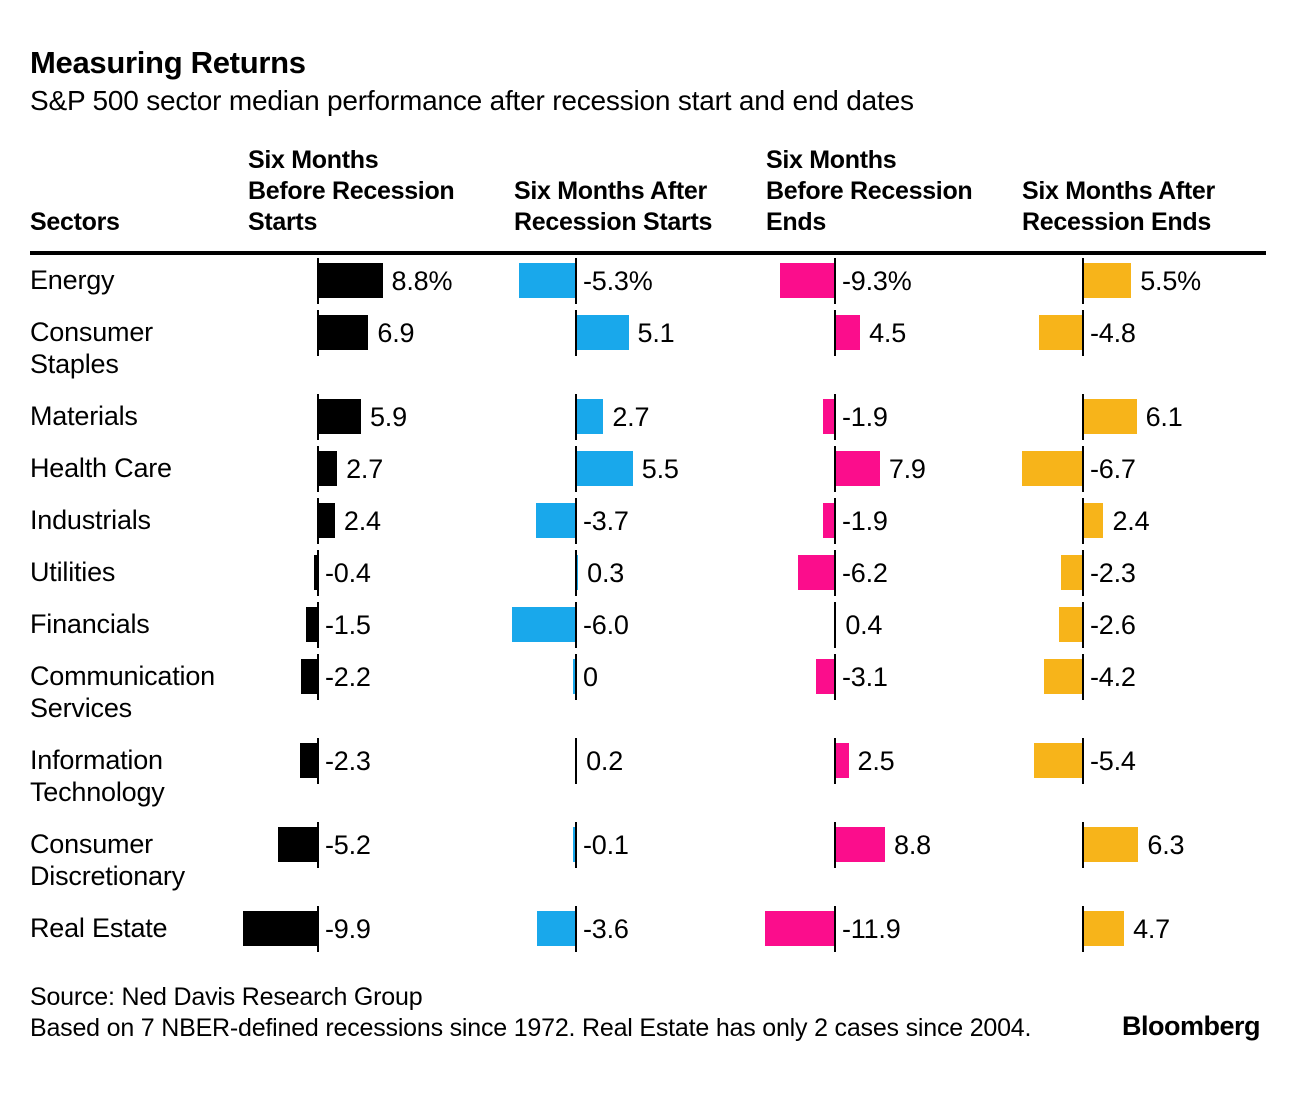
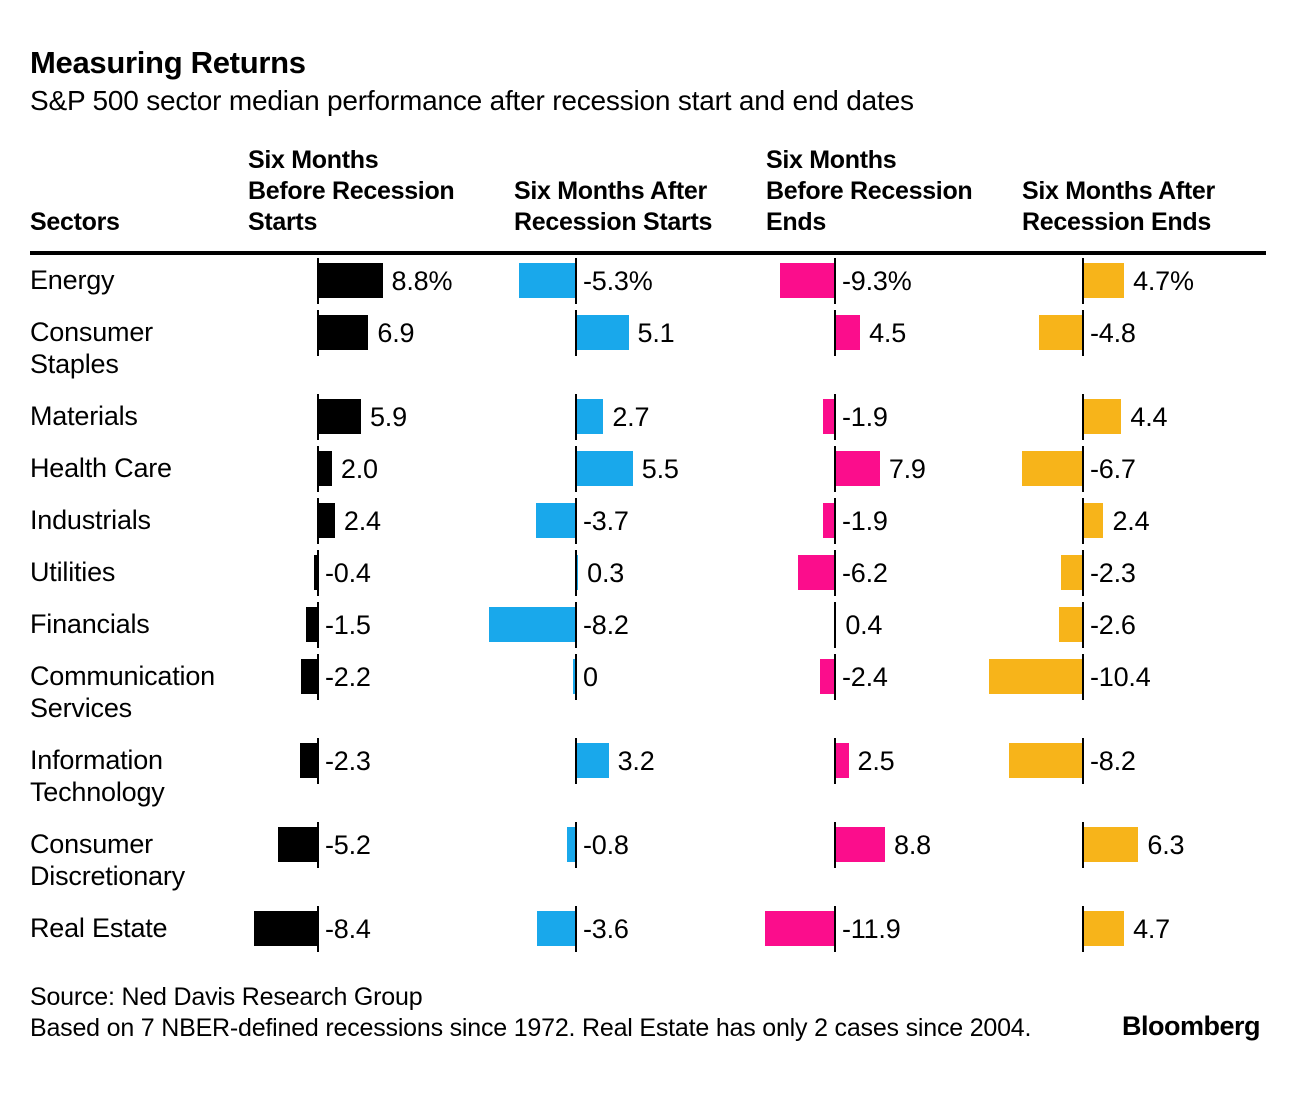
Six Months After Recession Ends/Energy: 5.5% -> 4.7%
Six Months After Recession Ends/Materials: 6.1 -> 4.4
Six Months Before Recession Starts/Health Care: 2.7 -> 2.0
Six Months After Recession Starts/Financials: -6.0 -> -8.2
Six Months Before Recession Ends/Communication Services: -3.1 -> -2.4
Six Months After Recession Ends/Communication Services: -4.2 -> -10.4
Six Months After Recession Starts/Information Technology: 0.2 -> 3.2
Six Months After Recession Ends/Information Technology: -5.4 -> -8.2
Six Months After Recession Starts/Consumer Discretionary: -0.1 -> -0.8
Six Months Before Recession Starts/Real Estate: -9.9 -> -8.4
